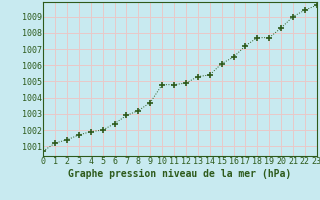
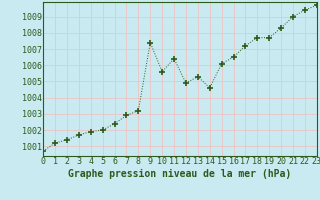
9: 1003.7 -> 1007.4
10: 1004.8 -> 1005.6
11: 1004.8 -> 1006.4
14: 1005.4 -> 1004.6
